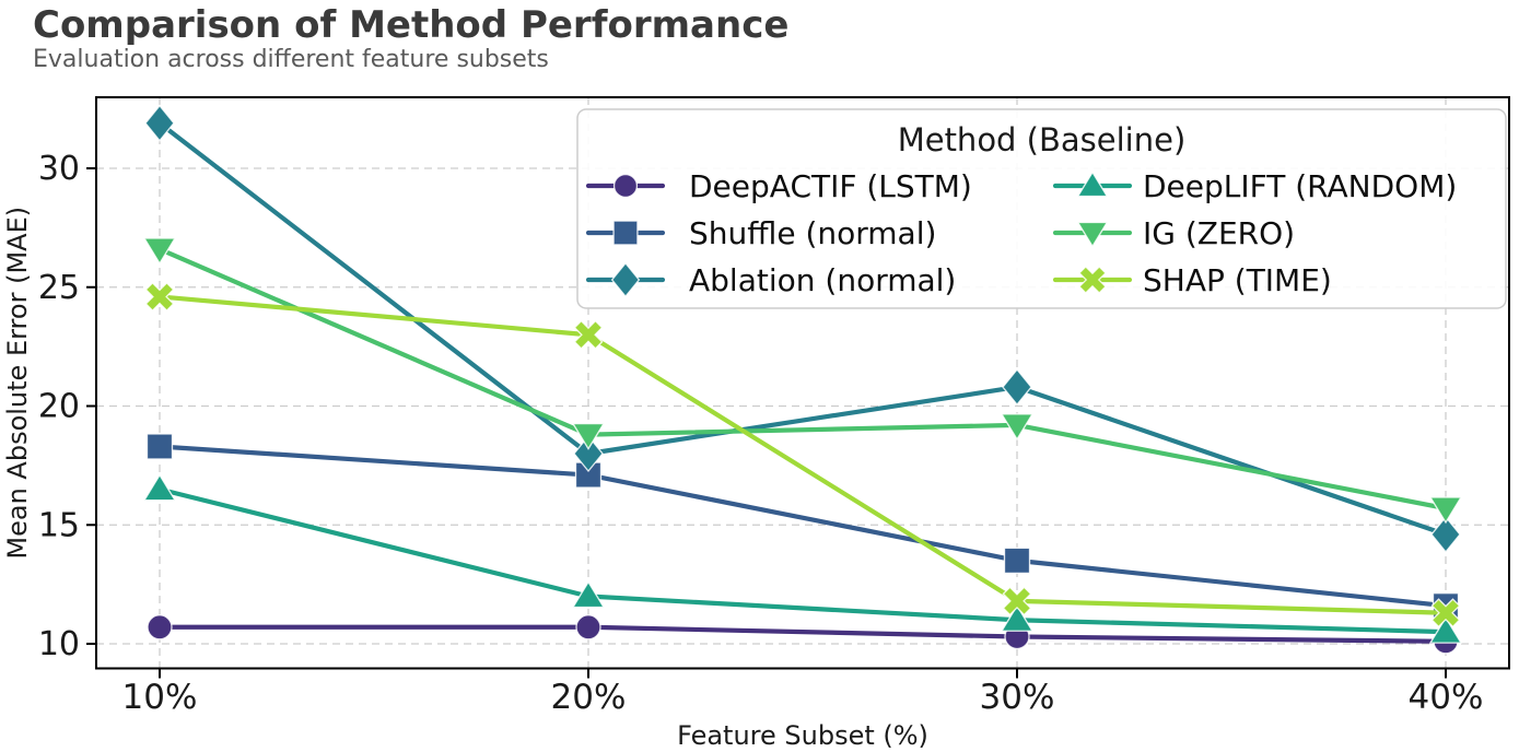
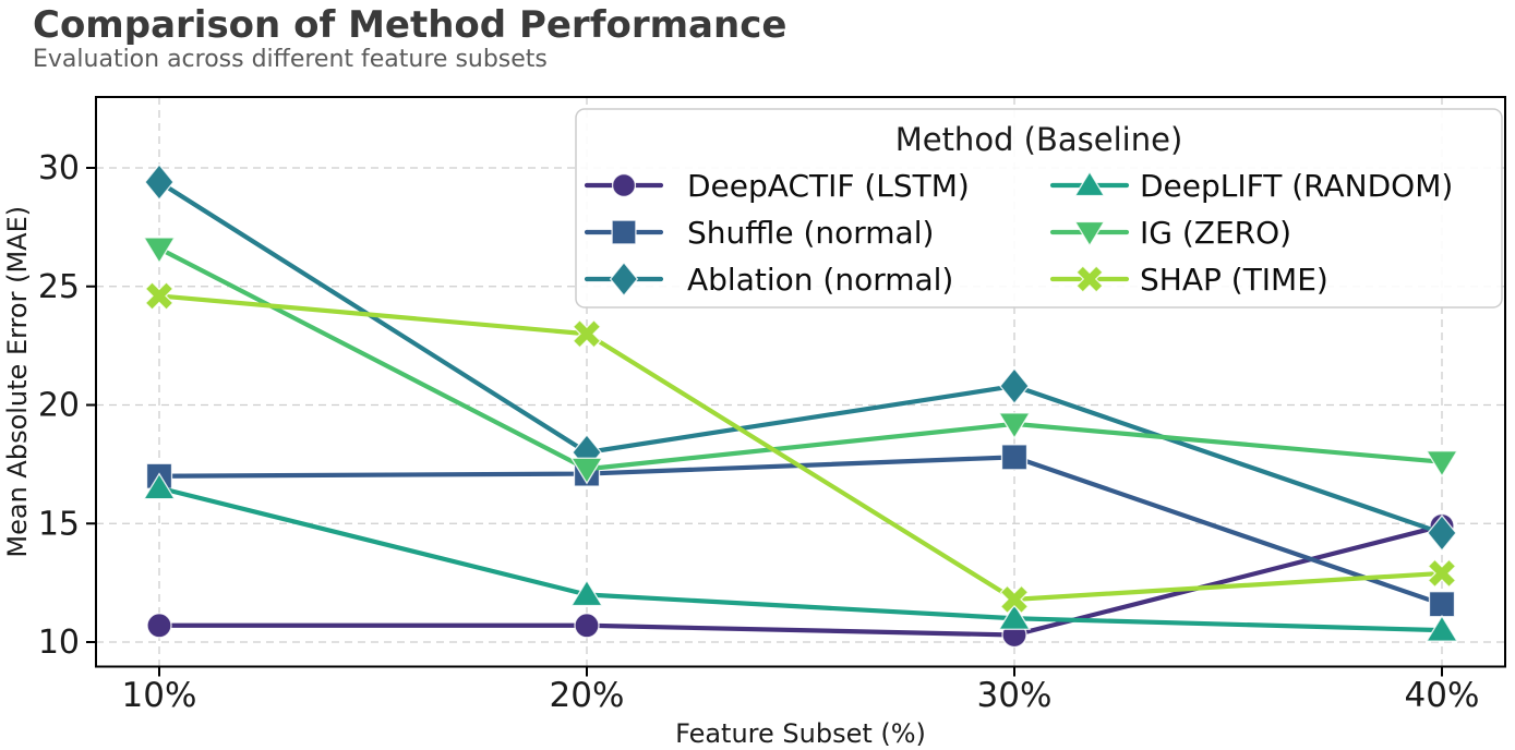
Shuffle (normal)/10%: 18.3 -> 17.0
Ablation (normal)/10%: 31.9 -> 29.4
IG (ZERO)/20%: 18.8 -> 17.3
Shuffle (normal)/30%: 13.5 -> 17.8
DeepACTIF (LSTM)/40%: 10.1 -> 14.9
IG (ZERO)/40%: 15.7 -> 17.6
SHAP (TIME)/40%: 11.3 -> 12.9
